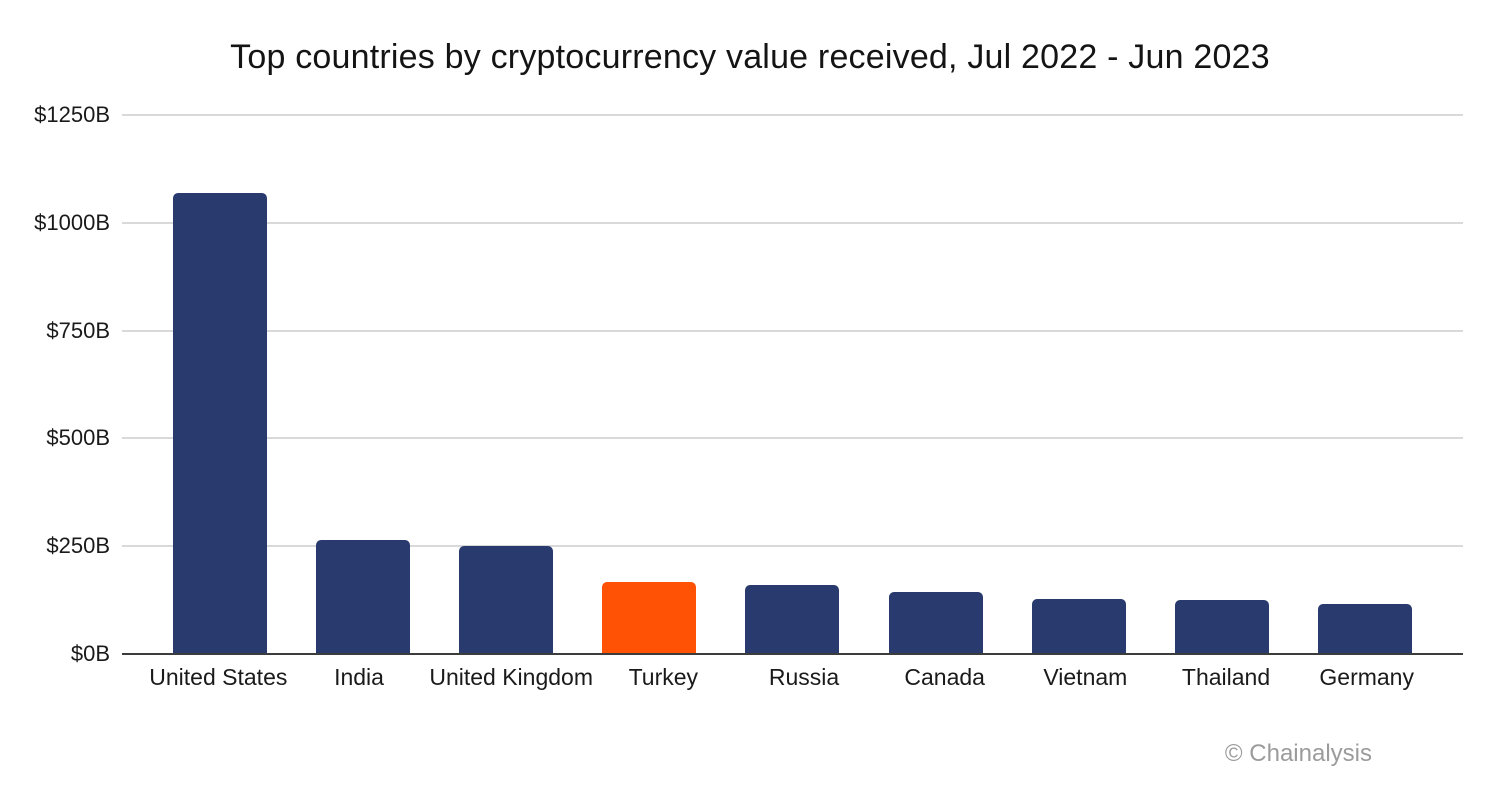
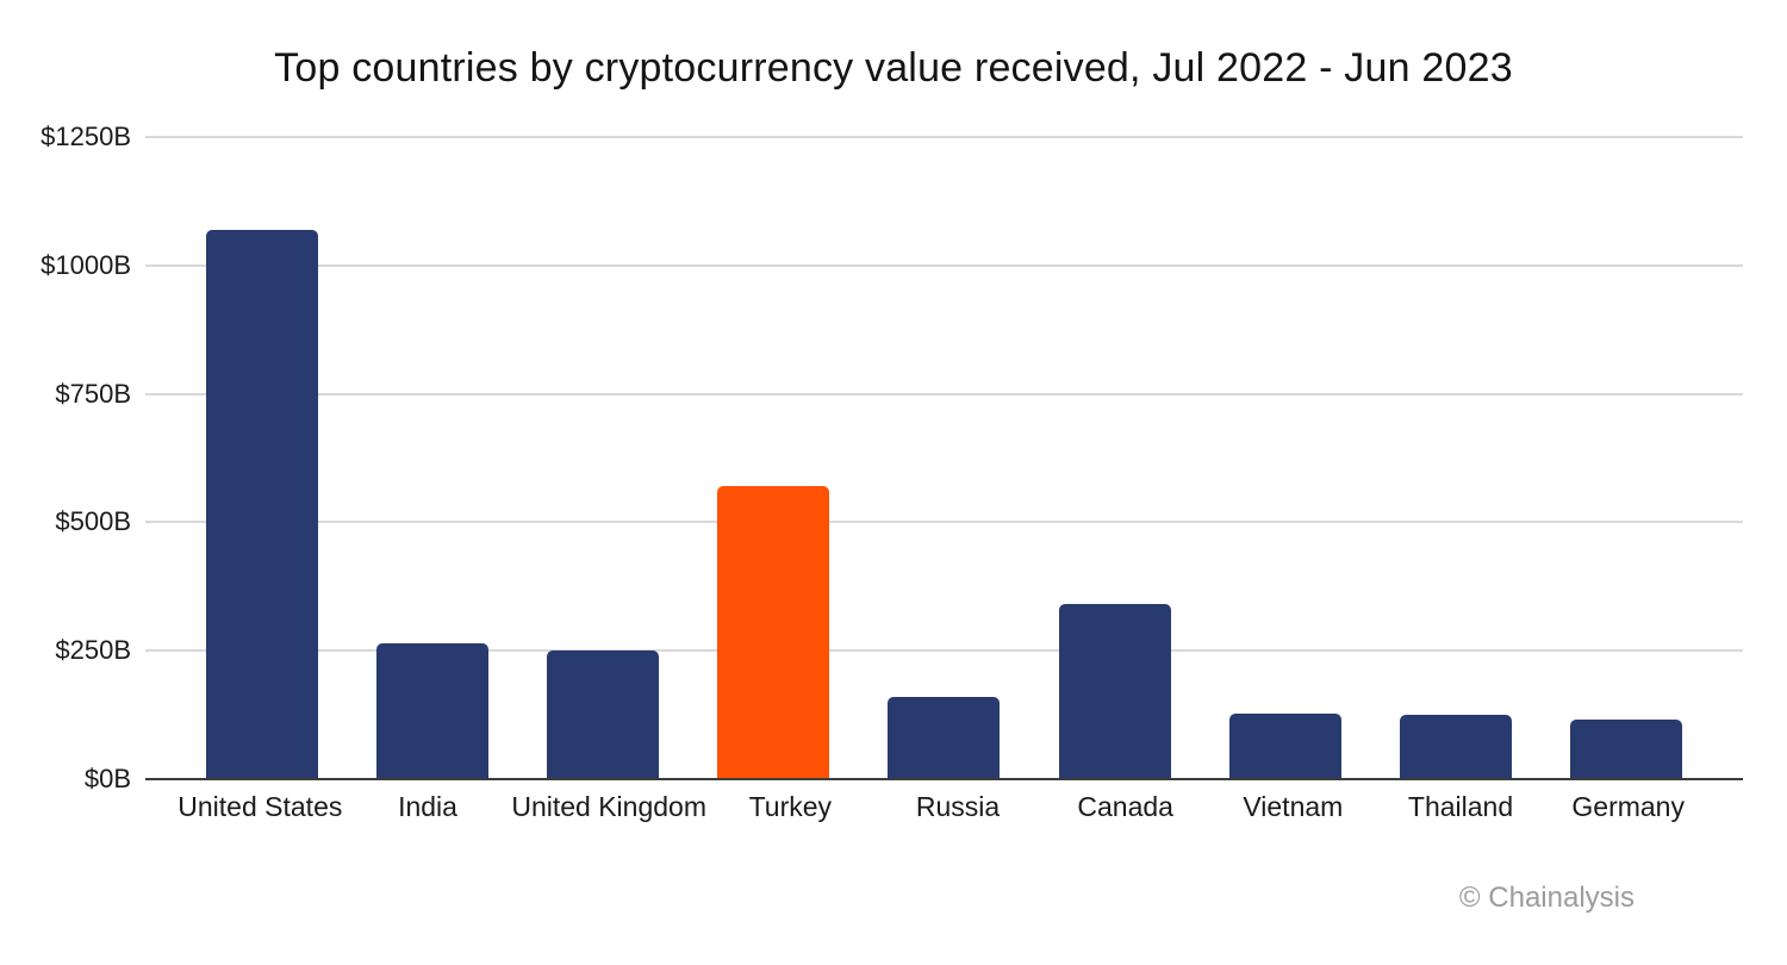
Turkey: $170B -> $570B
Canada: $140B -> $340B
